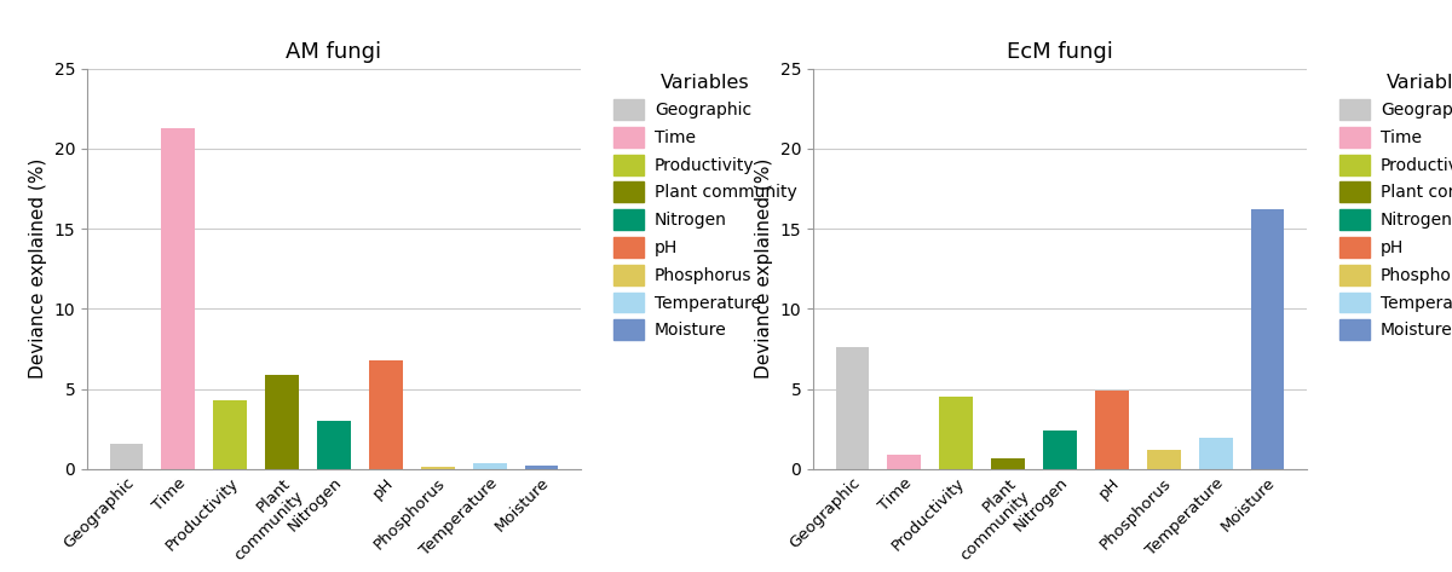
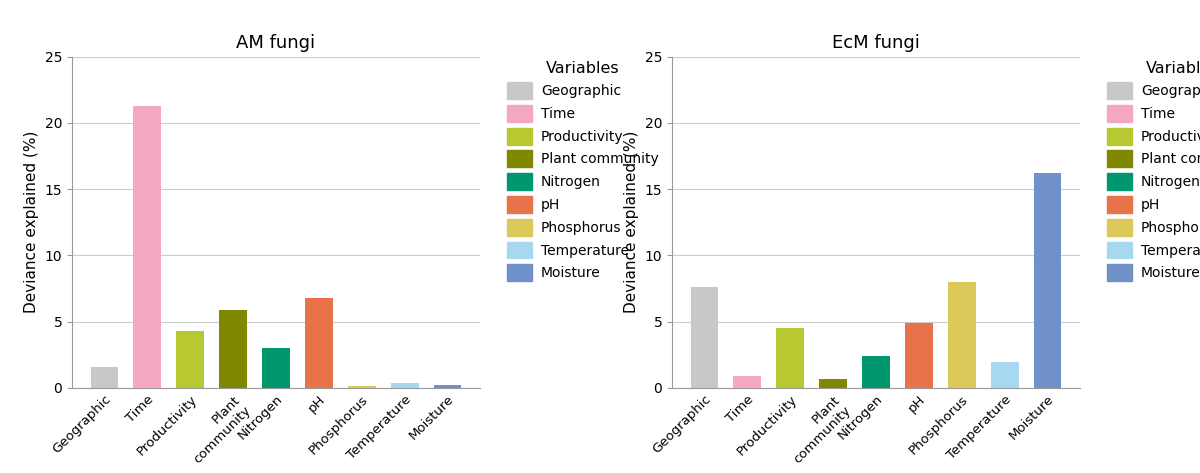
EcM fungi/Phosphorus: 1.2 -> 8.0
